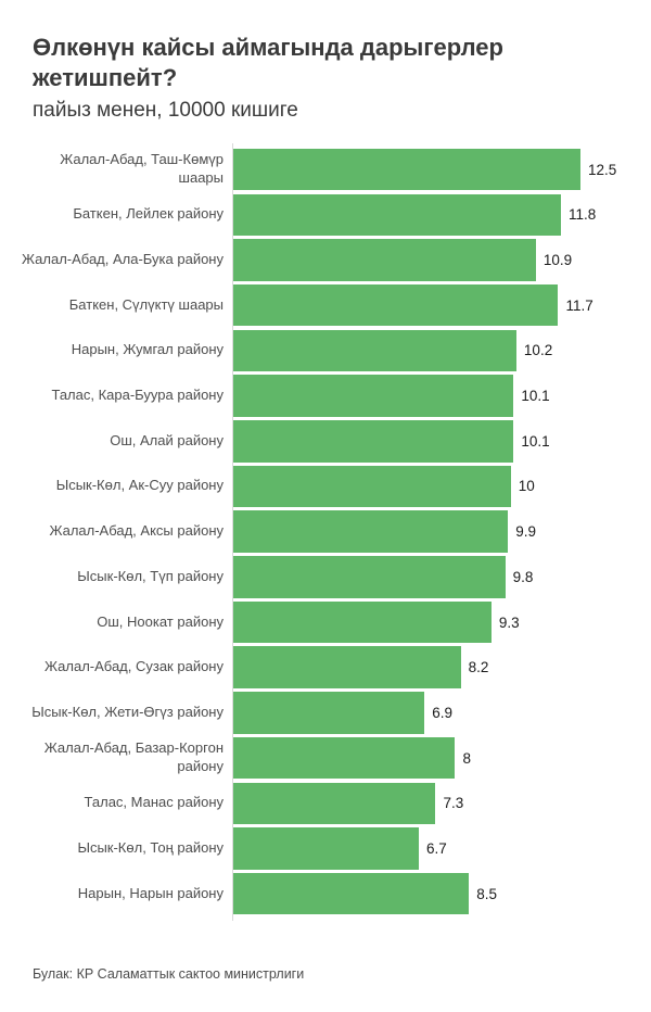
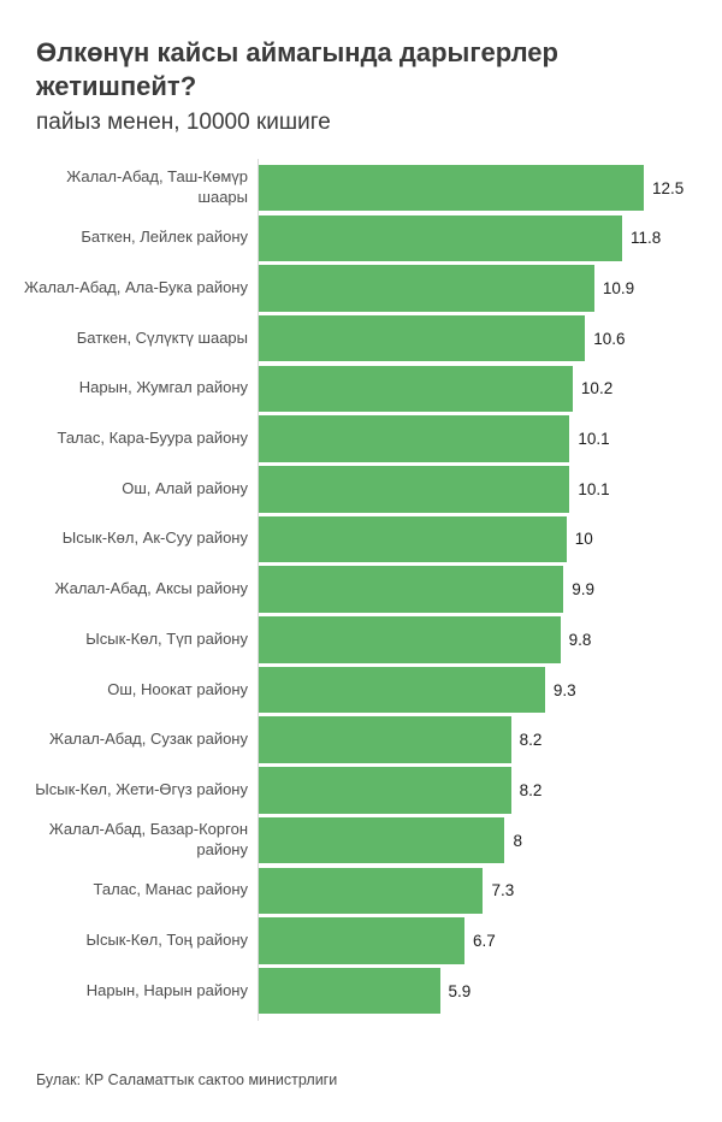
Баткен, Сүлүктү шаары: 11.7 -> 10.6
Ысык-Көл, Жети-Өгүз району: 6.9 -> 8.2
Нарын, Нарын району: 8.5 -> 5.9
